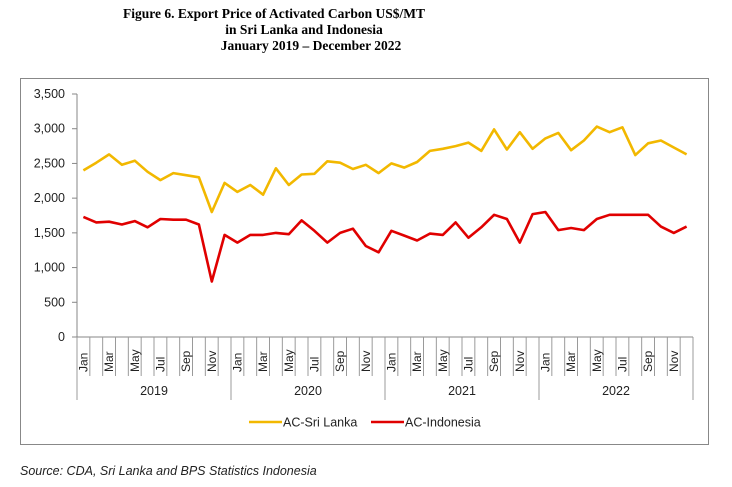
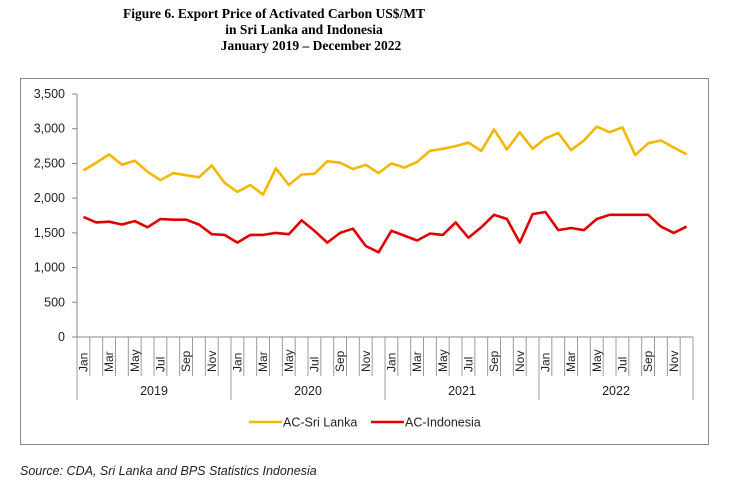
AC-Sri Lanka/Nov 2019: 1800 -> 2500
AC-Indonesia/Nov 2019: 800 -> 1500
